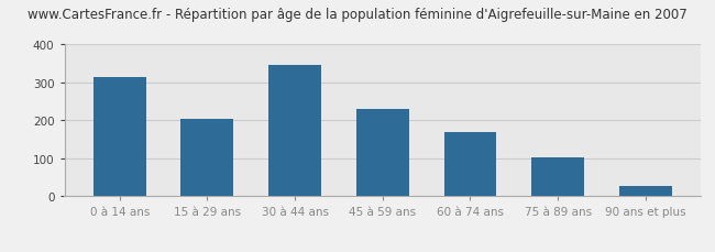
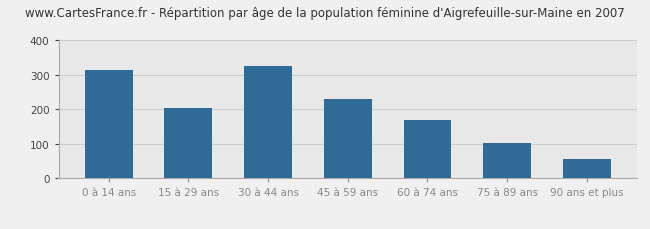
30 à 44 ans: 345 -> 325
90 ans et plus: 28 -> 55
